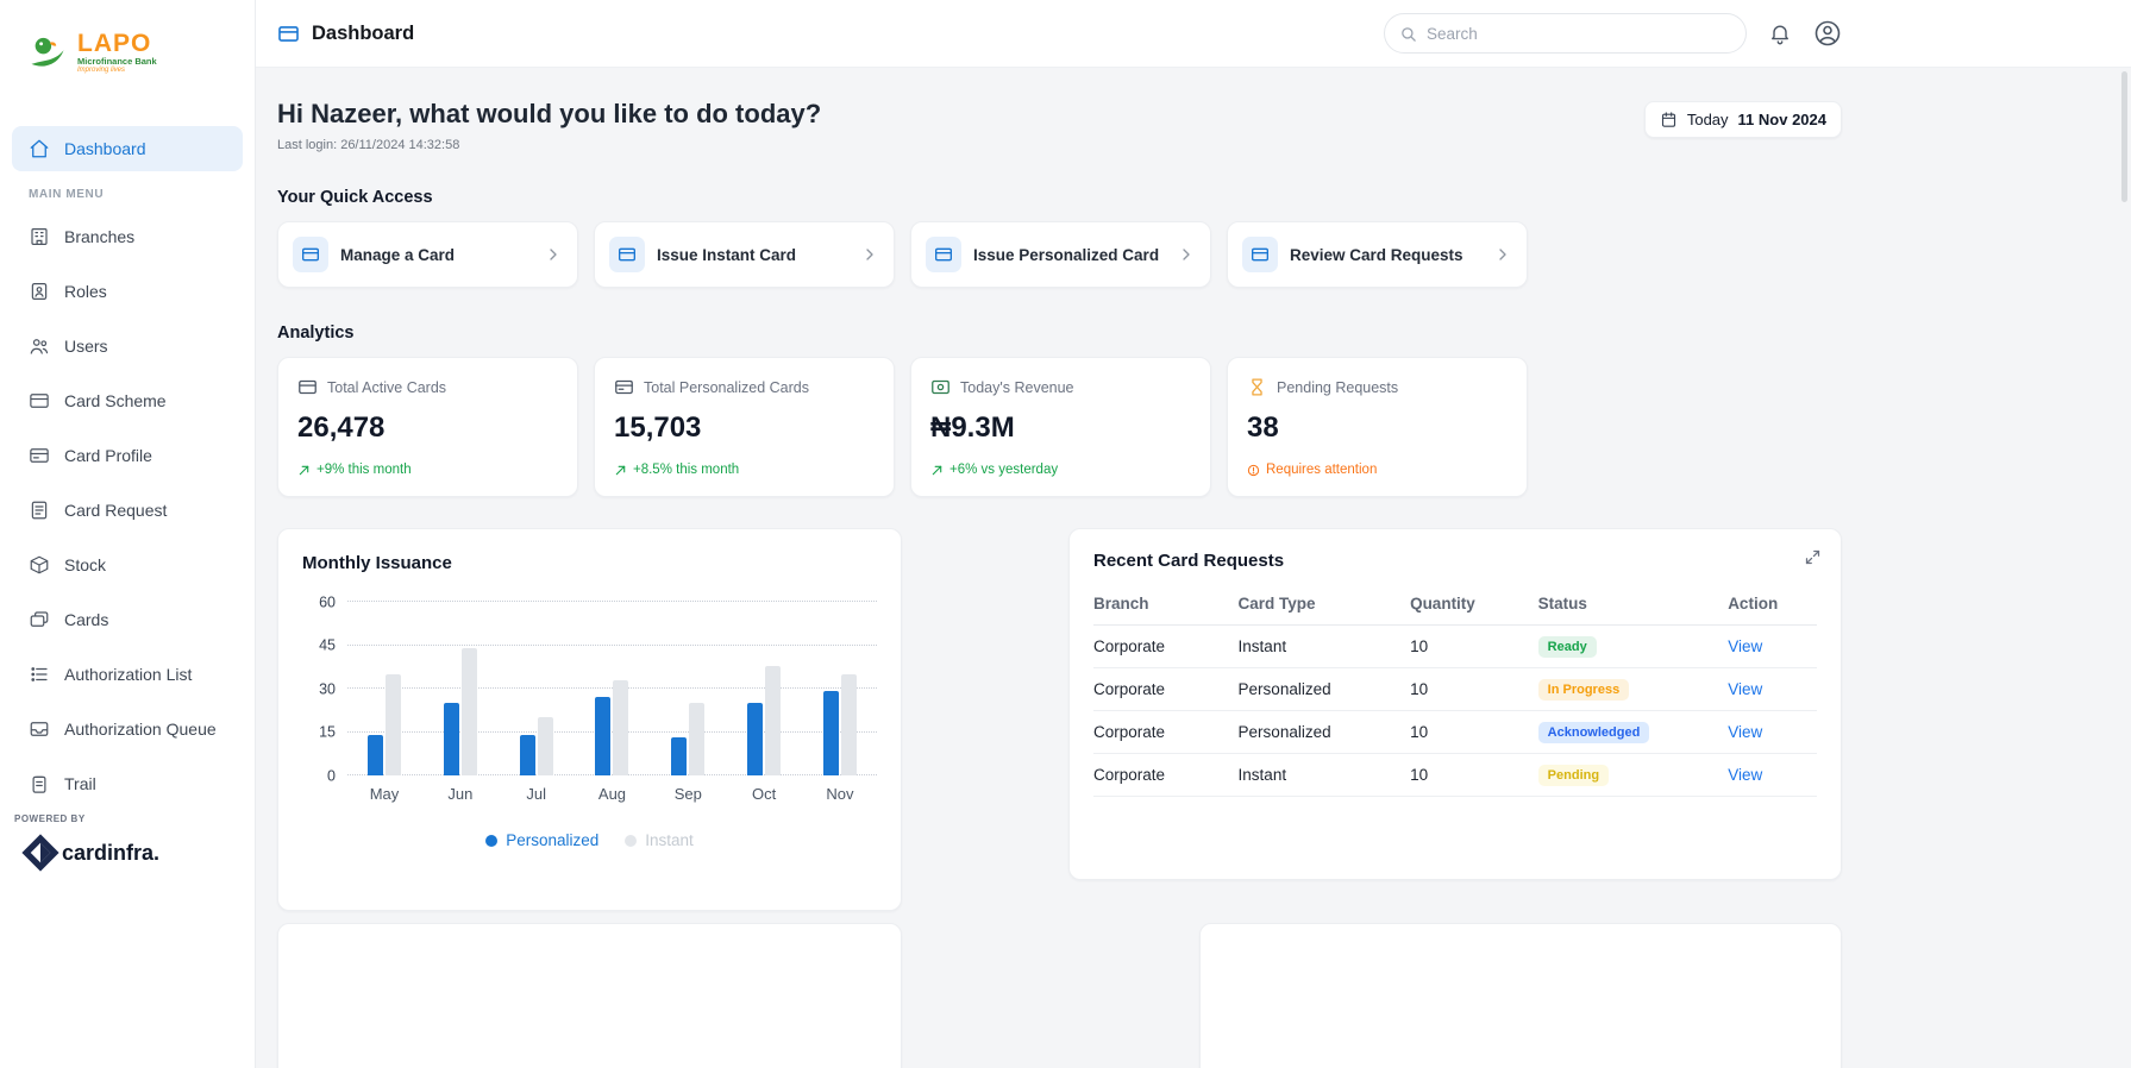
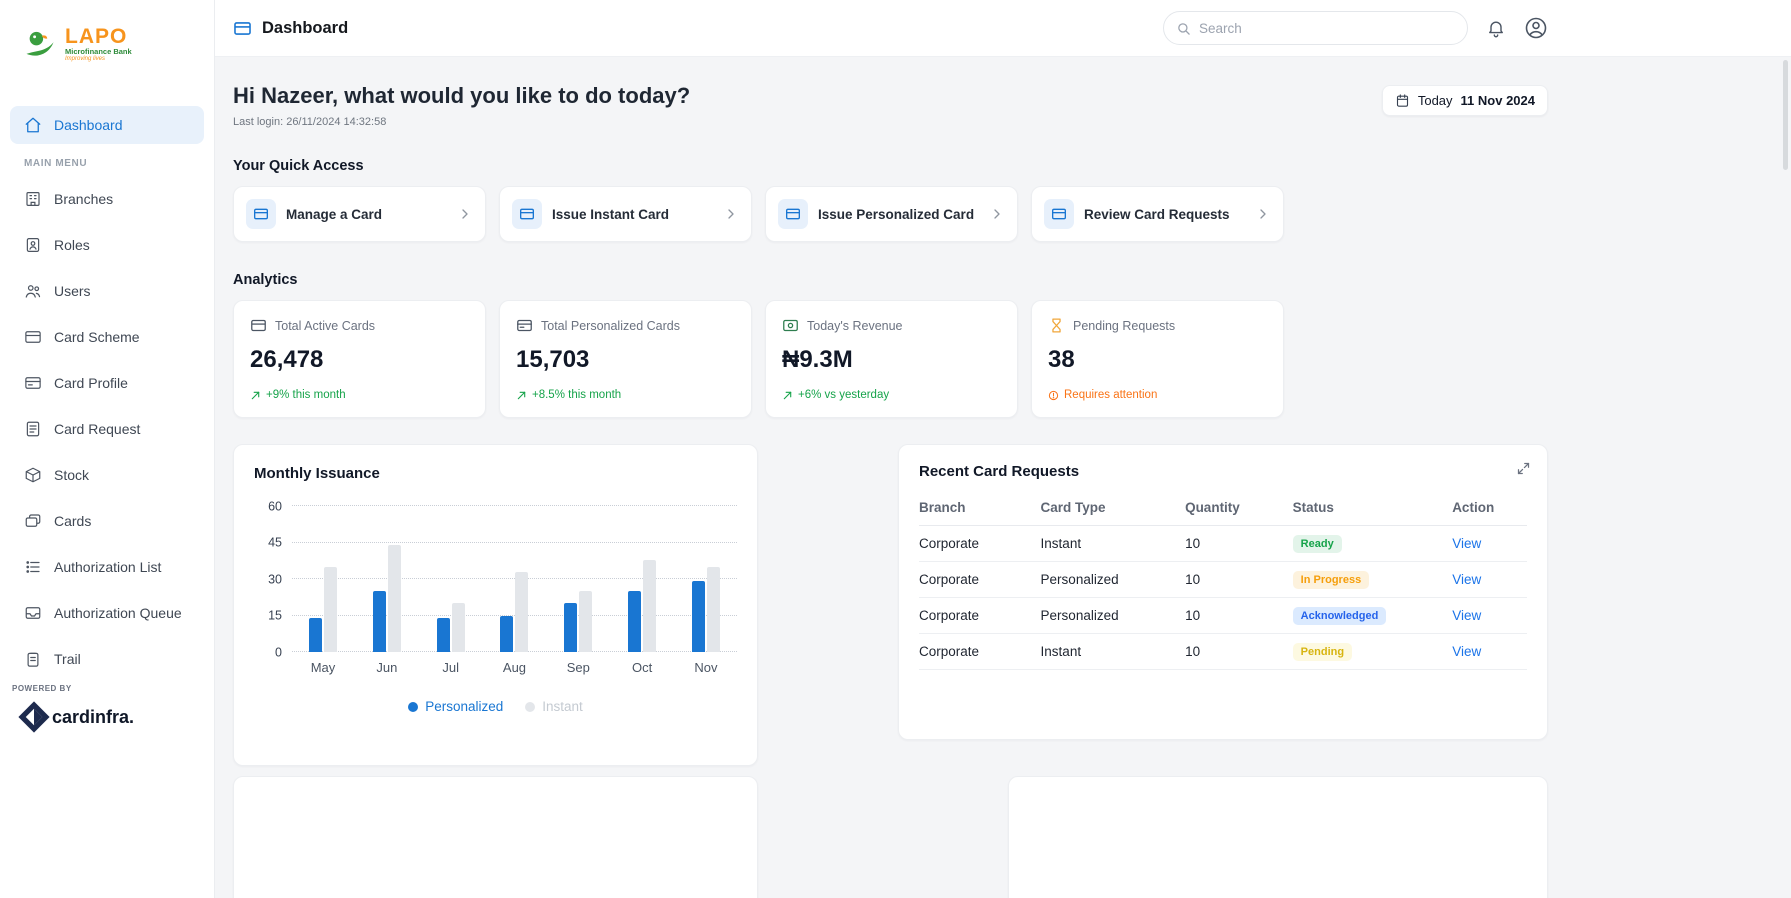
Personalized/Aug: 27 -> 15
Personalized/Sep: 13 -> 20
